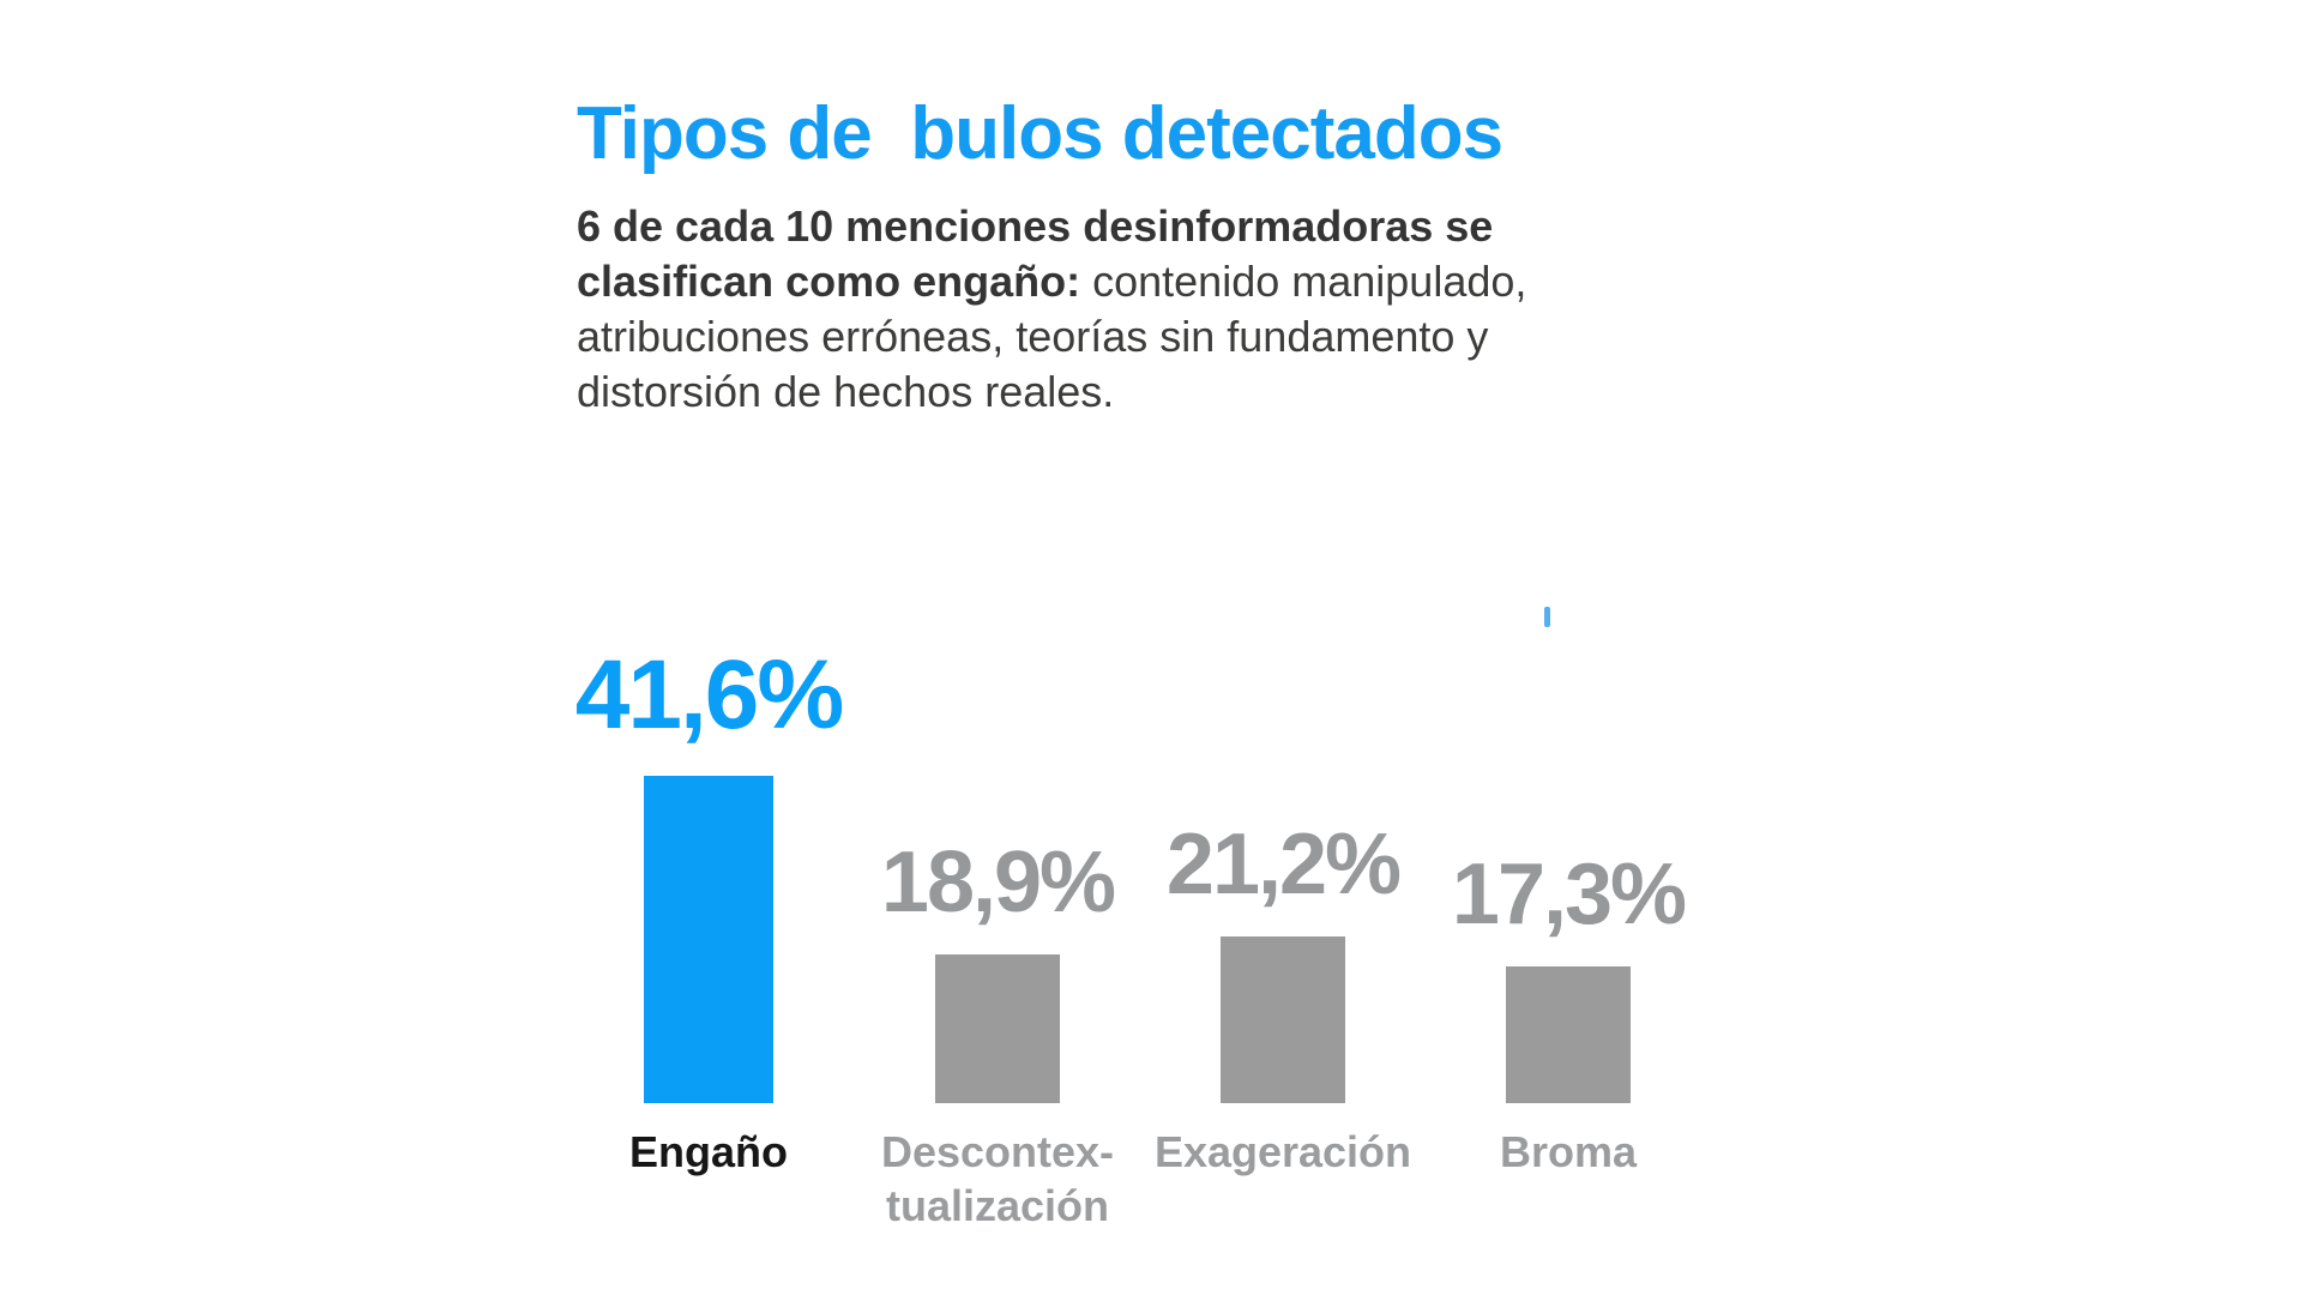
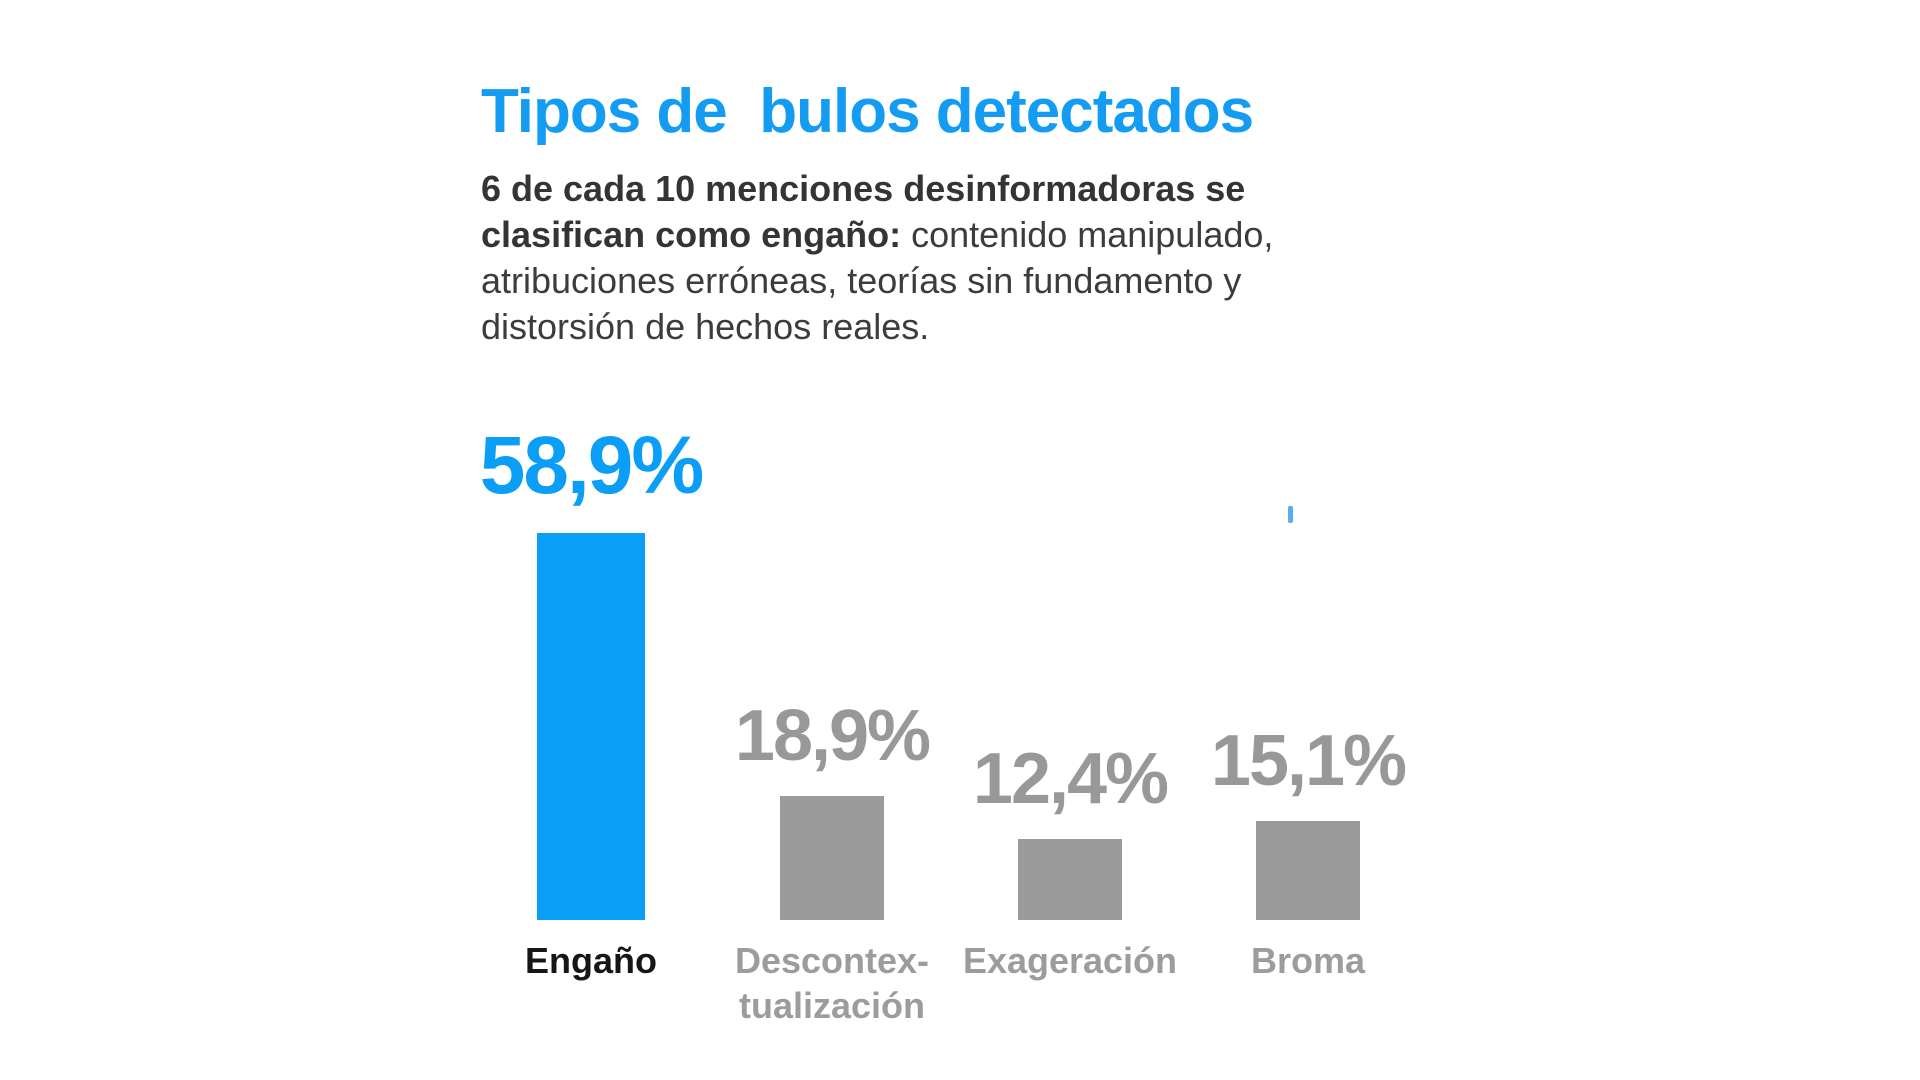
Engaño: 41,6% -> 58,9%
Exageración: 21,2% -> 12,4%
Broma: 17,3% -> 15,1%
